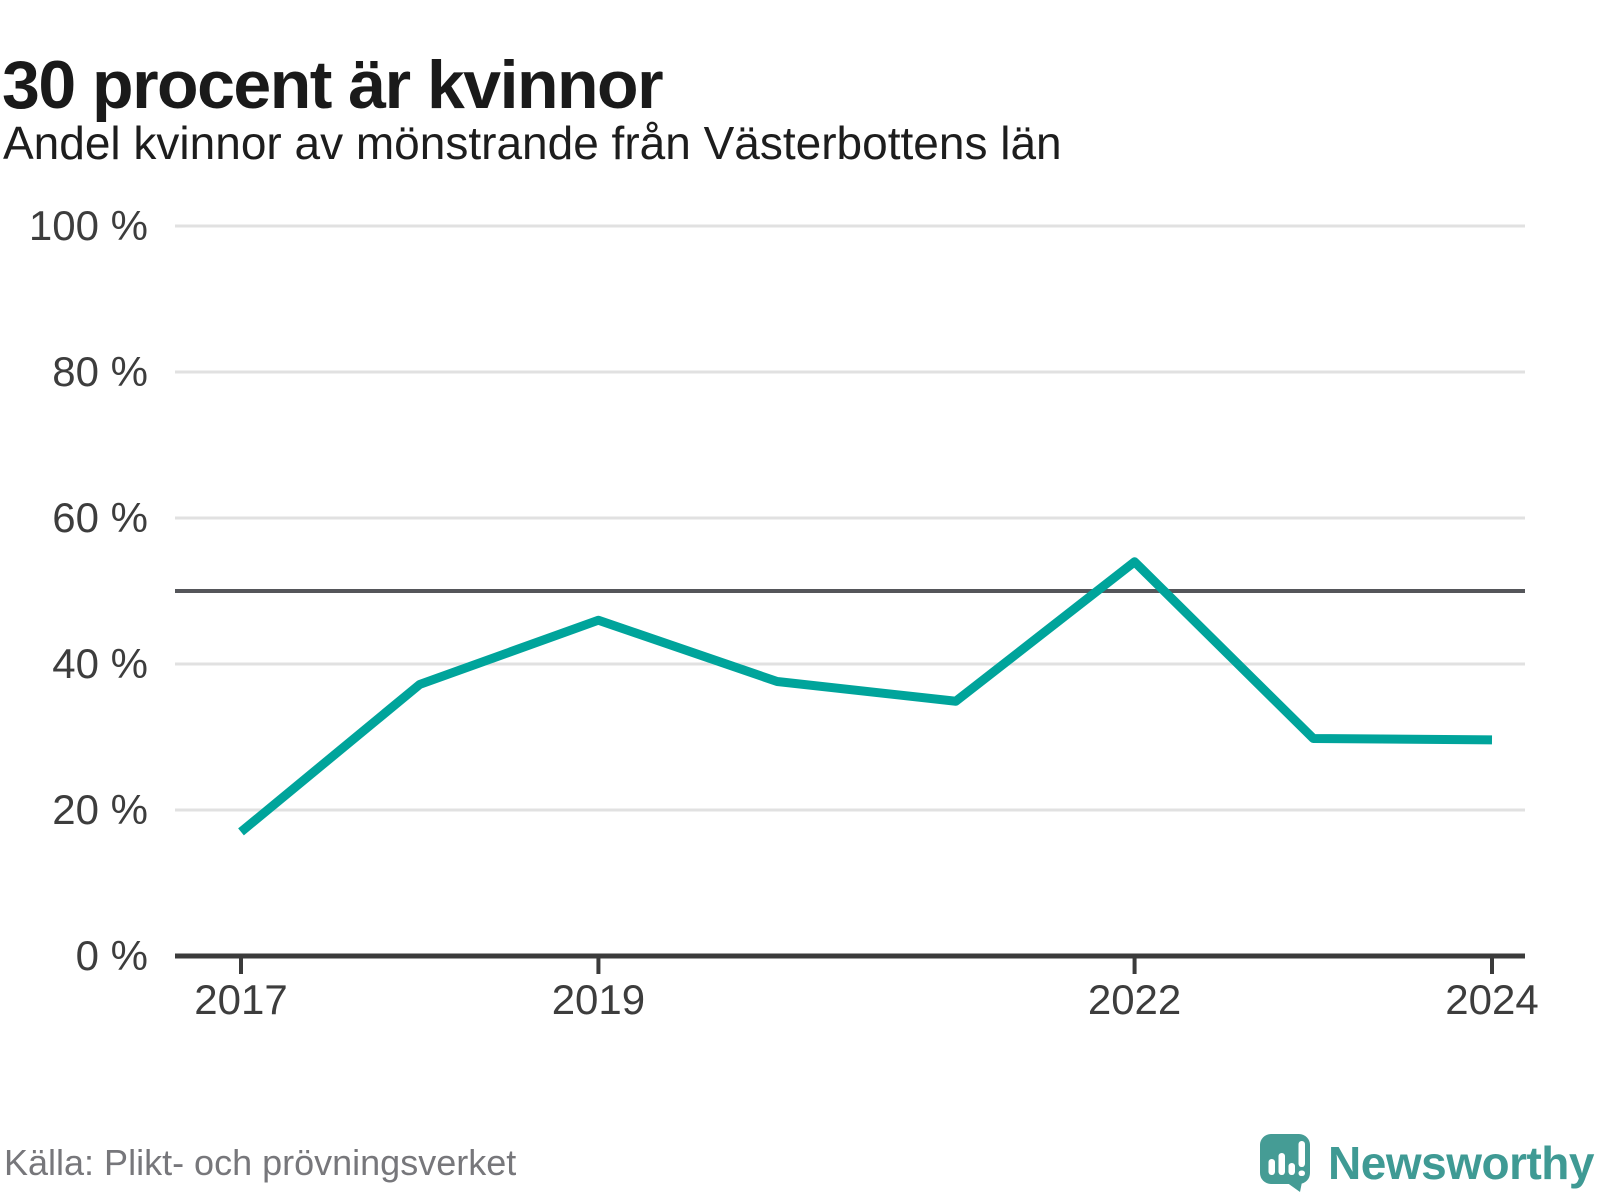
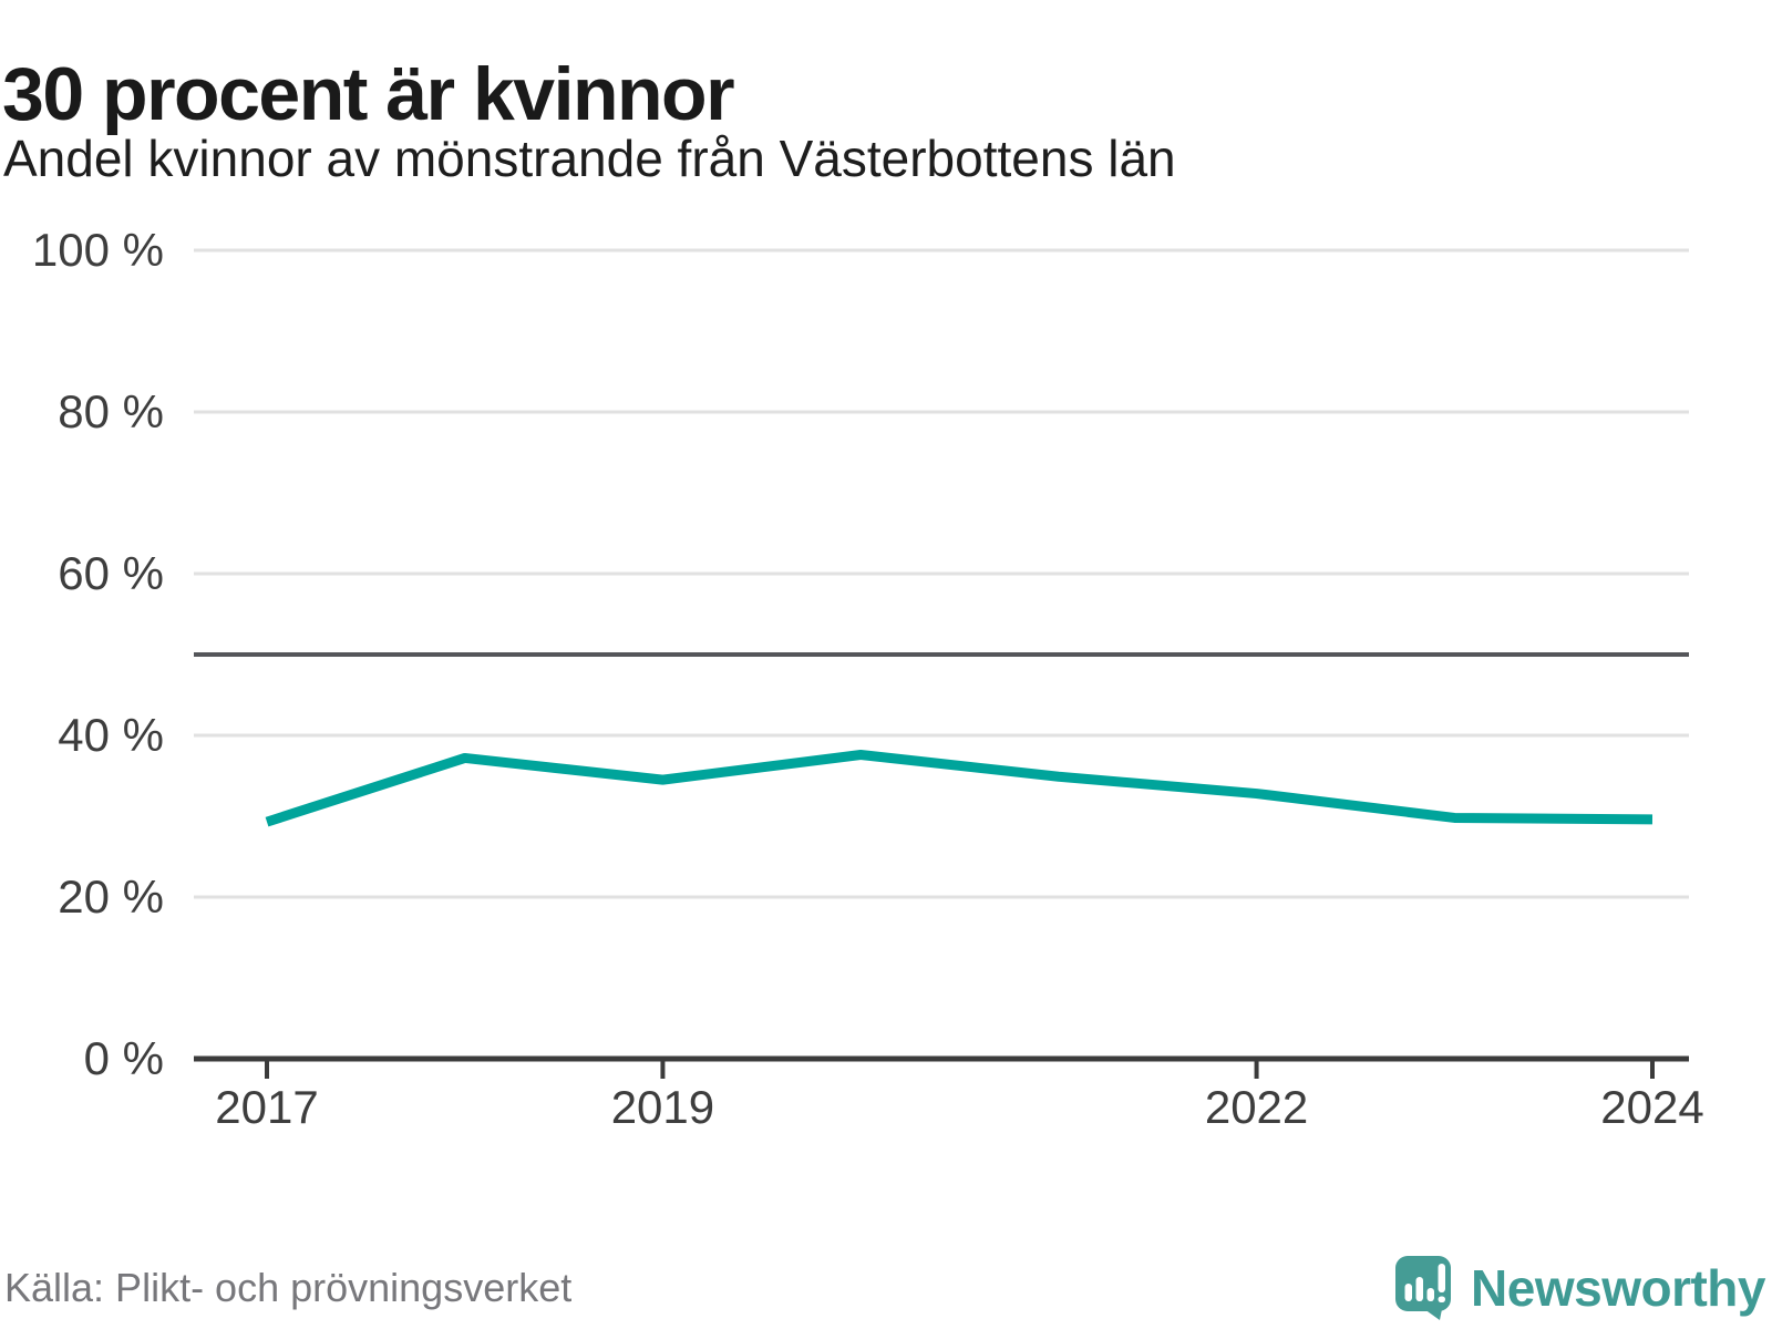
2017: 17% -> 29%
2019: 46% -> 34%
2022: 54% -> 33%
